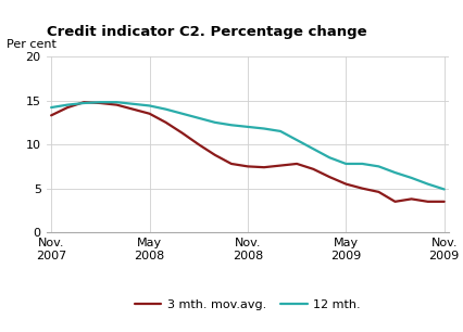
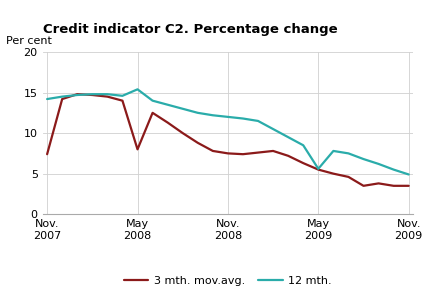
3 mth. mov.avg./Nov. 2007: 13.3 -> 7.4
3 mth. mov.avg./May 2008: 13.5 -> 8.0
12 mth./May 2008: 14.4 -> 15.4
12 mth./May 2009: 7.8 -> 5.6
